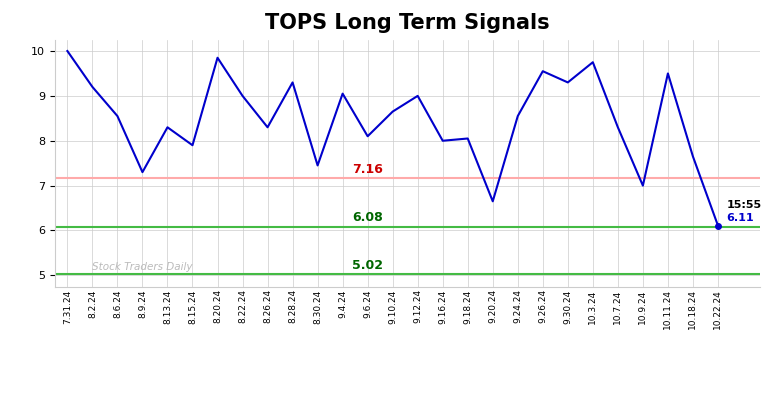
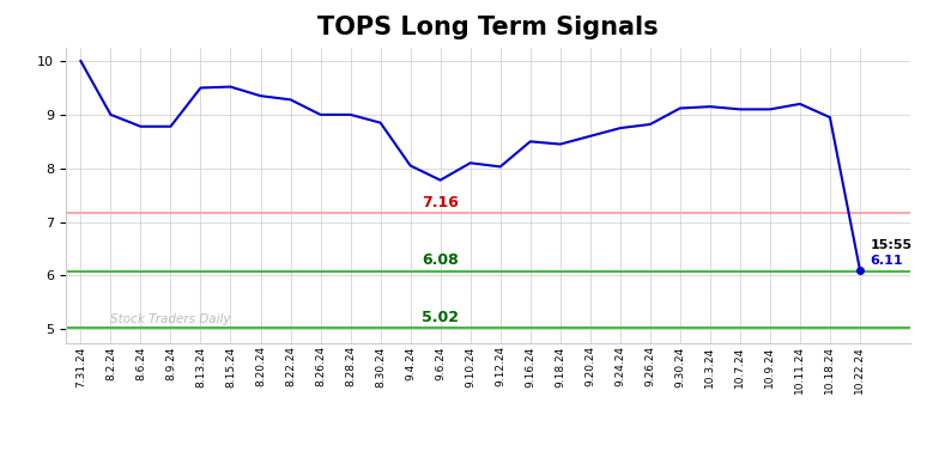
8.2.24: 9.20 -> 9.00
8.6.24: 8.55 -> 8.78
8.9.24: 7.30 -> 8.78
8.13.24: 8.30 -> 9.50
8.15.24: 7.90 -> 9.52
8.20.24: 9.85 -> 9.35
8.22.24: 9.00 -> 9.28
8.26.24: 8.30 -> 9.00
8.28.24: 9.30 -> 9.00
8.30.24: 7.45 -> 8.85
9.4.24: 9.05 -> 8.05
9.6.24: 8.10 -> 7.78
9.10.24: 8.65 -> 8.10
9.12.24: 9.00 -> 8.03
9.16.24: 8.00 -> 8.50
9.18.24: 8.05 -> 8.45
9.20.24: 6.65 -> 8.60
9.24.24: 8.55 -> 8.75
9.26.24: 9.55 -> 8.82
9.30.24: 9.30 -> 9.12
10.3.24: 9.75 -> 9.15
10.7.24: 8.30 -> 9.10
10.9.24: 7.00 -> 9.10
10.11.24: 9.50 -> 9.20
10.18.24: 7.65 -> 8.95
